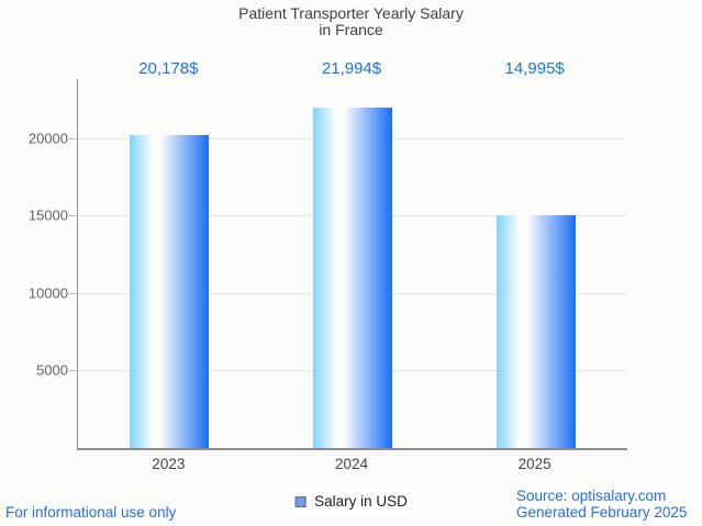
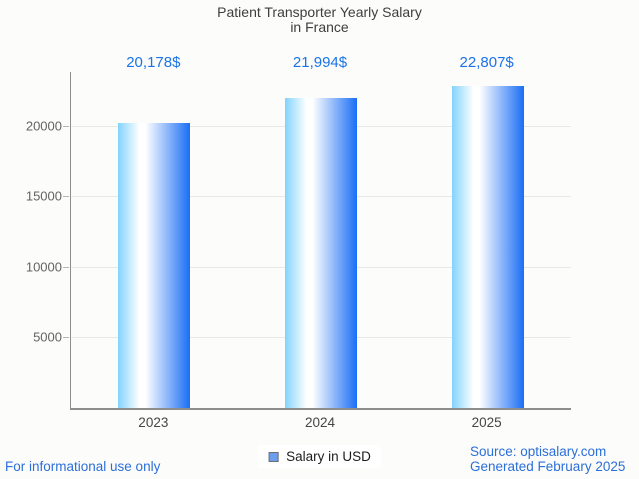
2025: 14,995 -> 22,807
